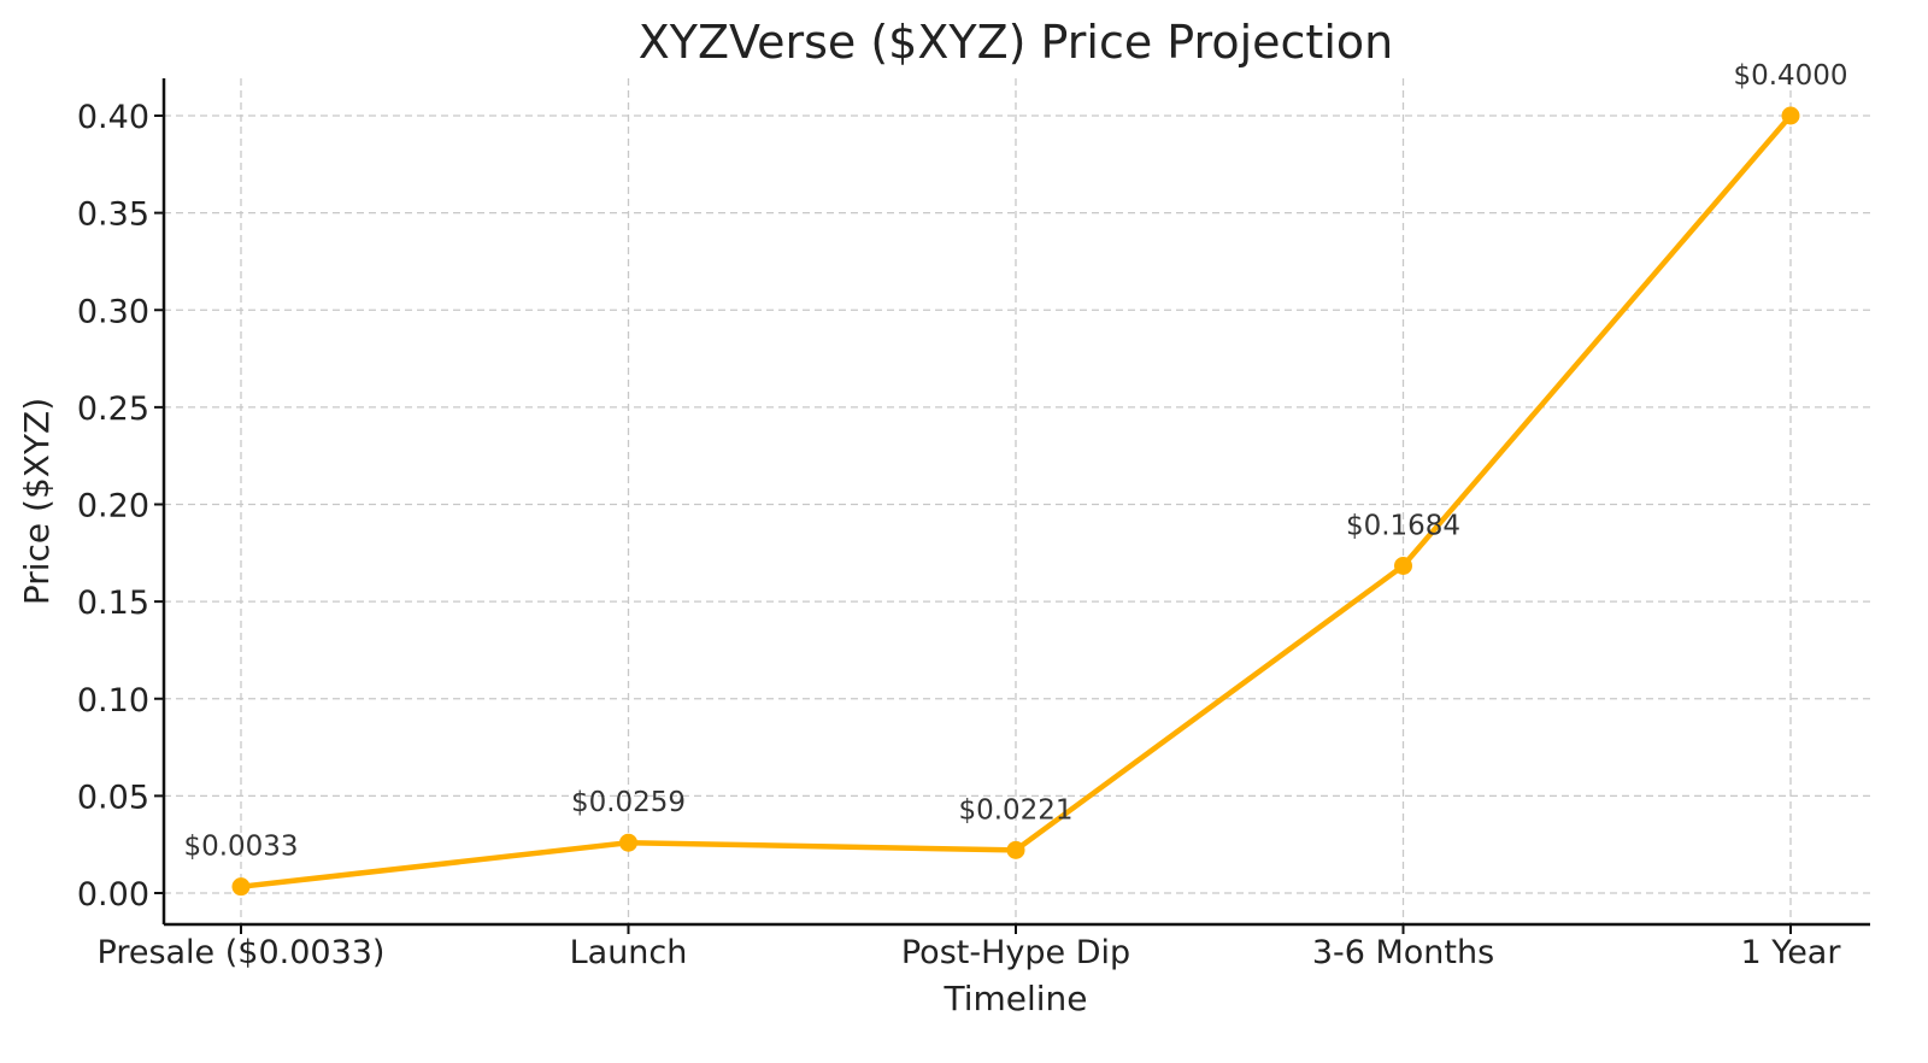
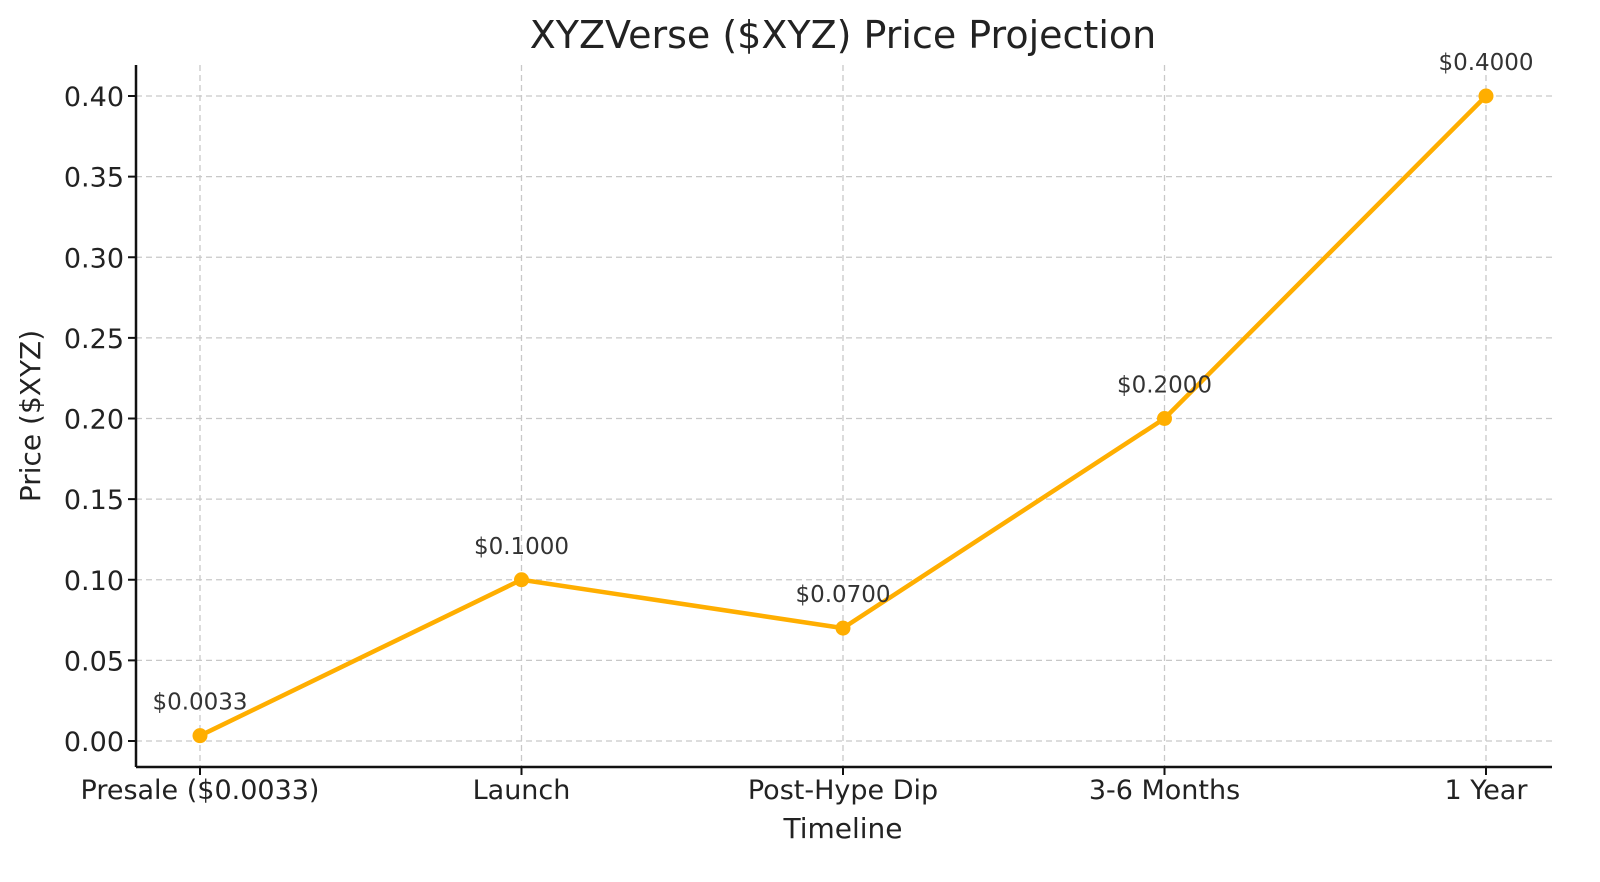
Launch: $0.0259 -> $0.1000
Post-Hype Dip: $0.0221 -> $0.0700
3-6 Months: $0.1684 -> $0.2000
